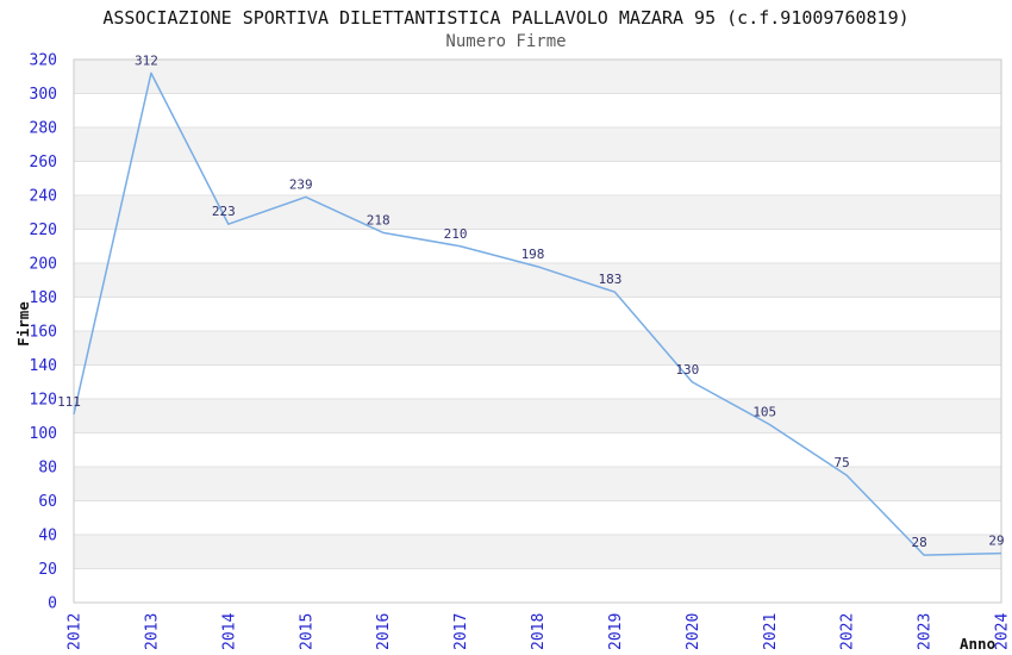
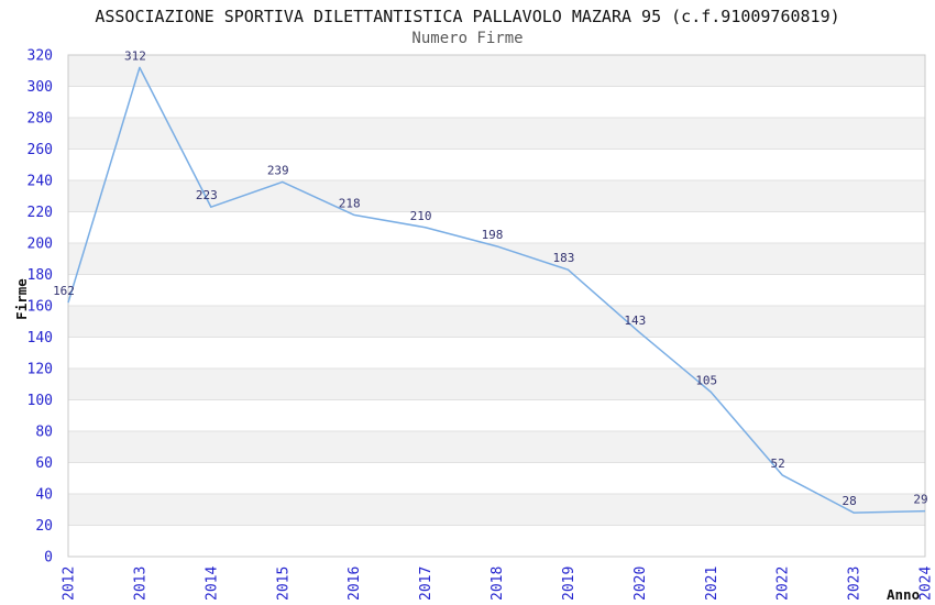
2012: 111 -> 162
2020: 130 -> 143
2022: 75 -> 52
